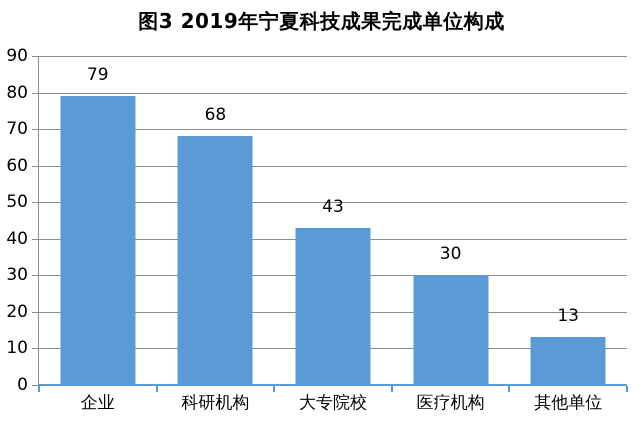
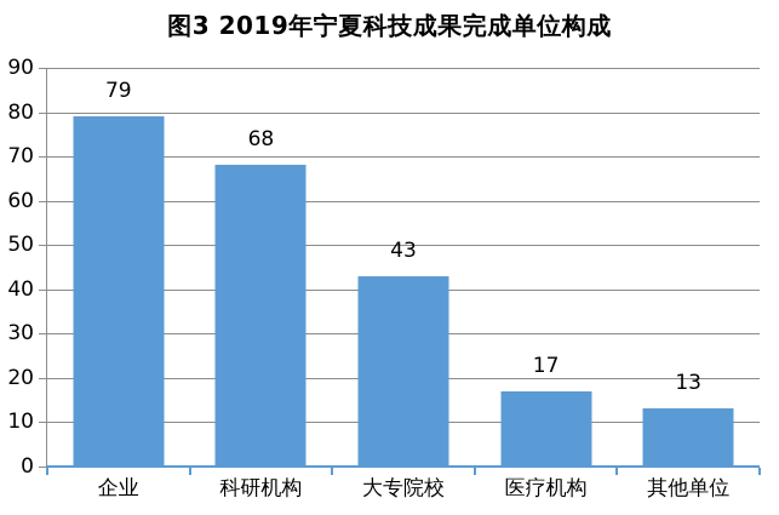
医疗机构: 30 -> 17
